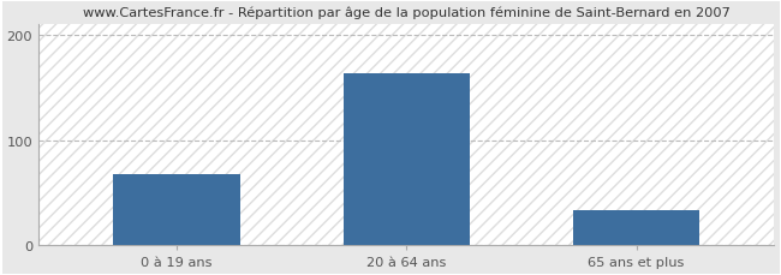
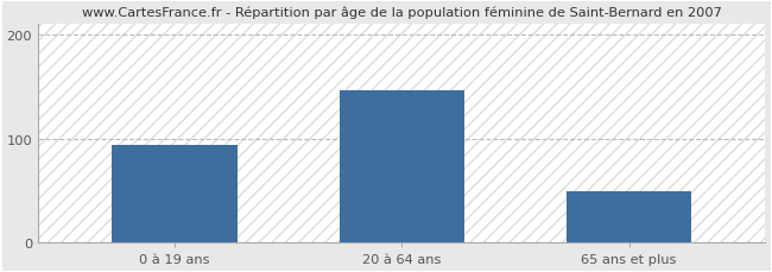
0 à 19 ans: 68 -> 94
20 à 64 ans: 163 -> 146
65 ans et plus: 33 -> 50
